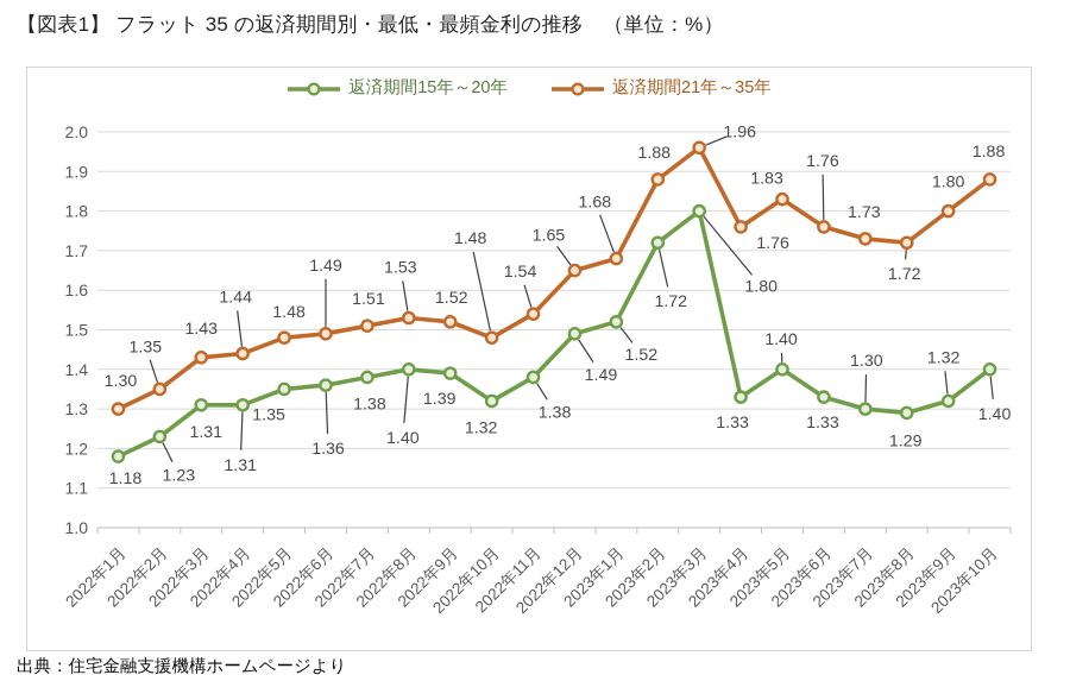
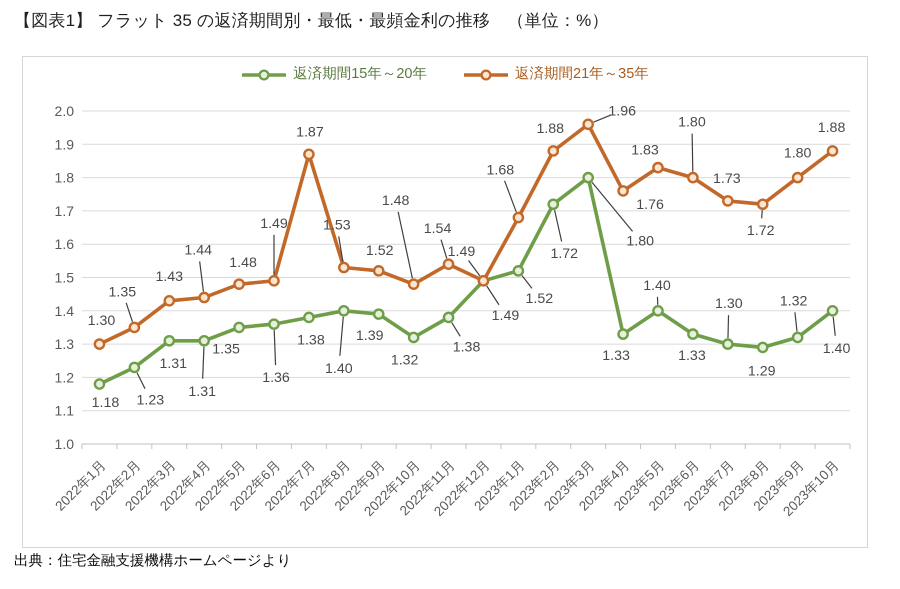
返済期間21年～35年/2022年7月: 1.51 -> 1.87
返済期間21年～35年/2022年12月: 1.65 -> 1.49
返済期間21年～35年/2023年6月: 1.76 -> 1.80
